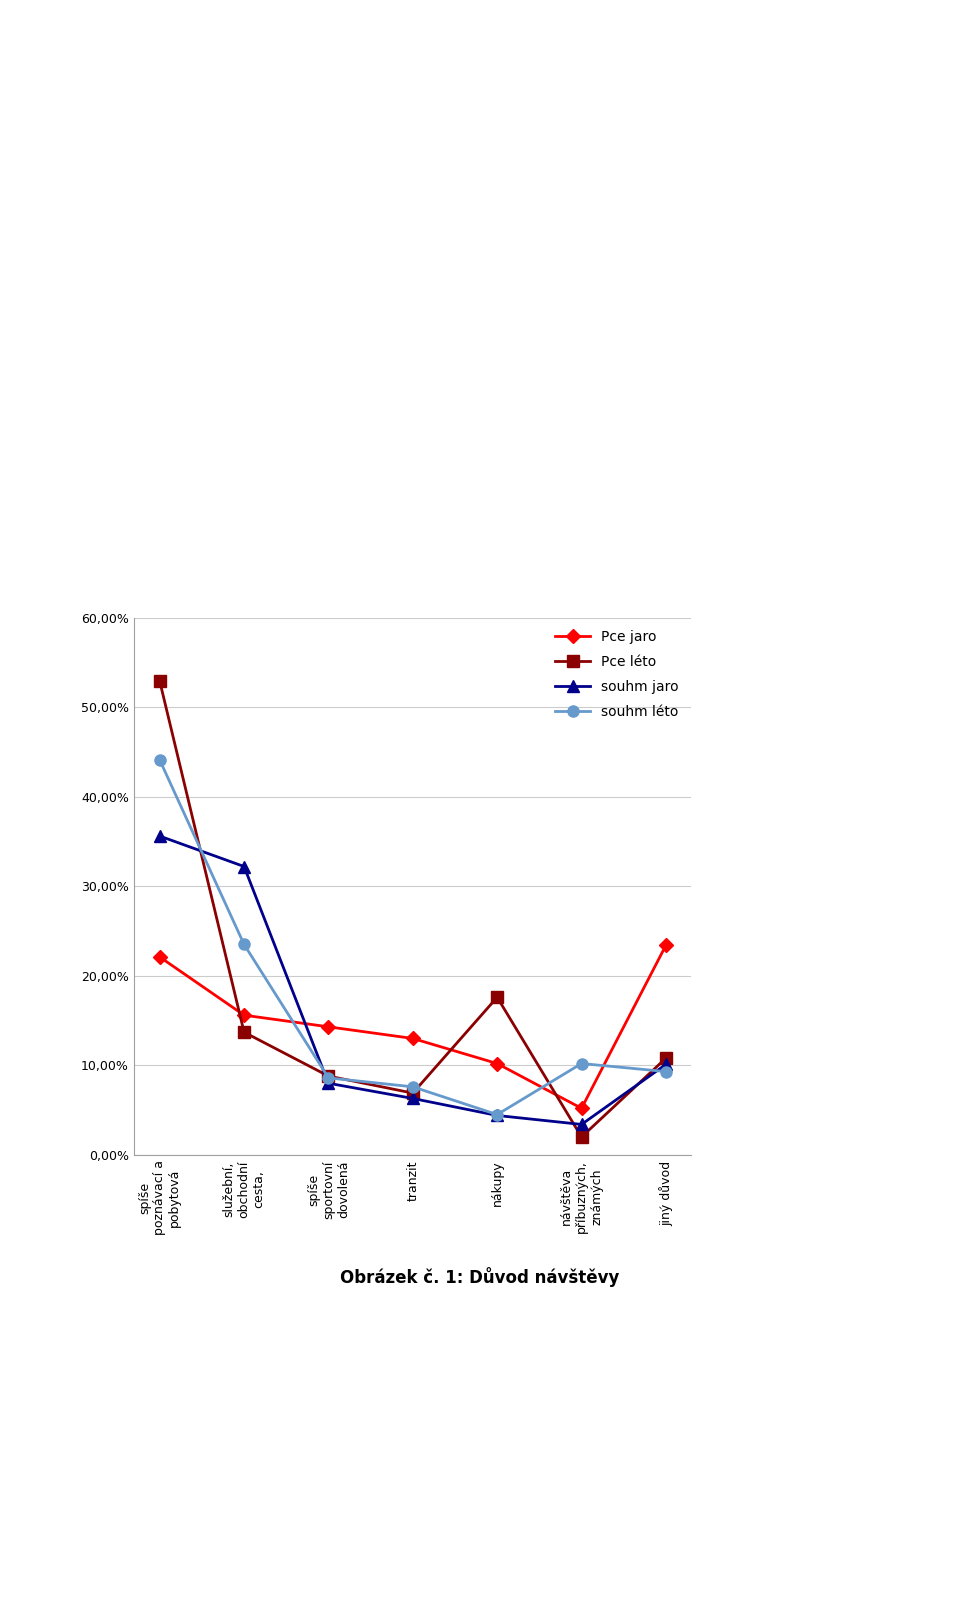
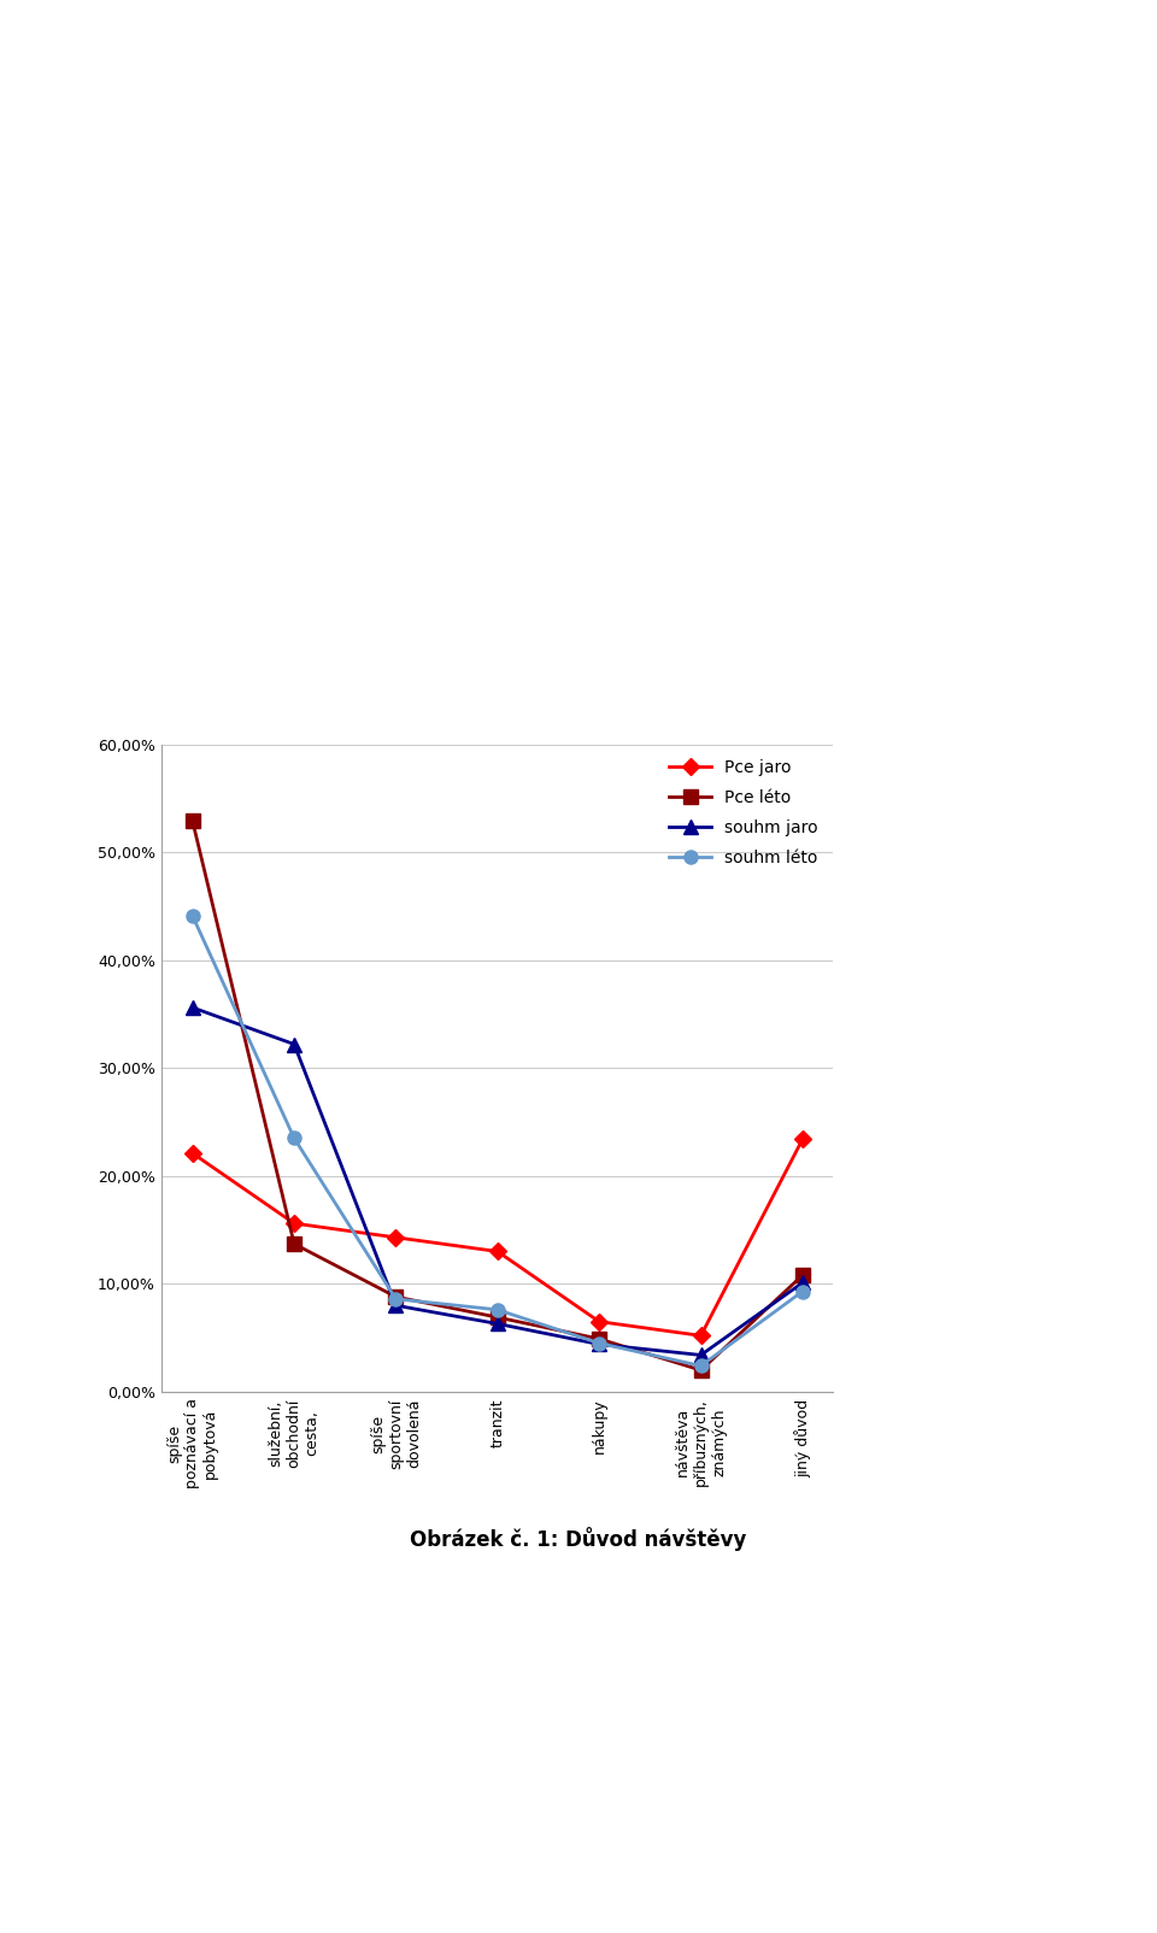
Pce jaro/nákupy: 10,2% -> 6,5%
Pce léto/nákupy: 17,6% -> 4,9%
souhm léto/návštěva příbuzných, známých: 10,2% -> 2,4%
